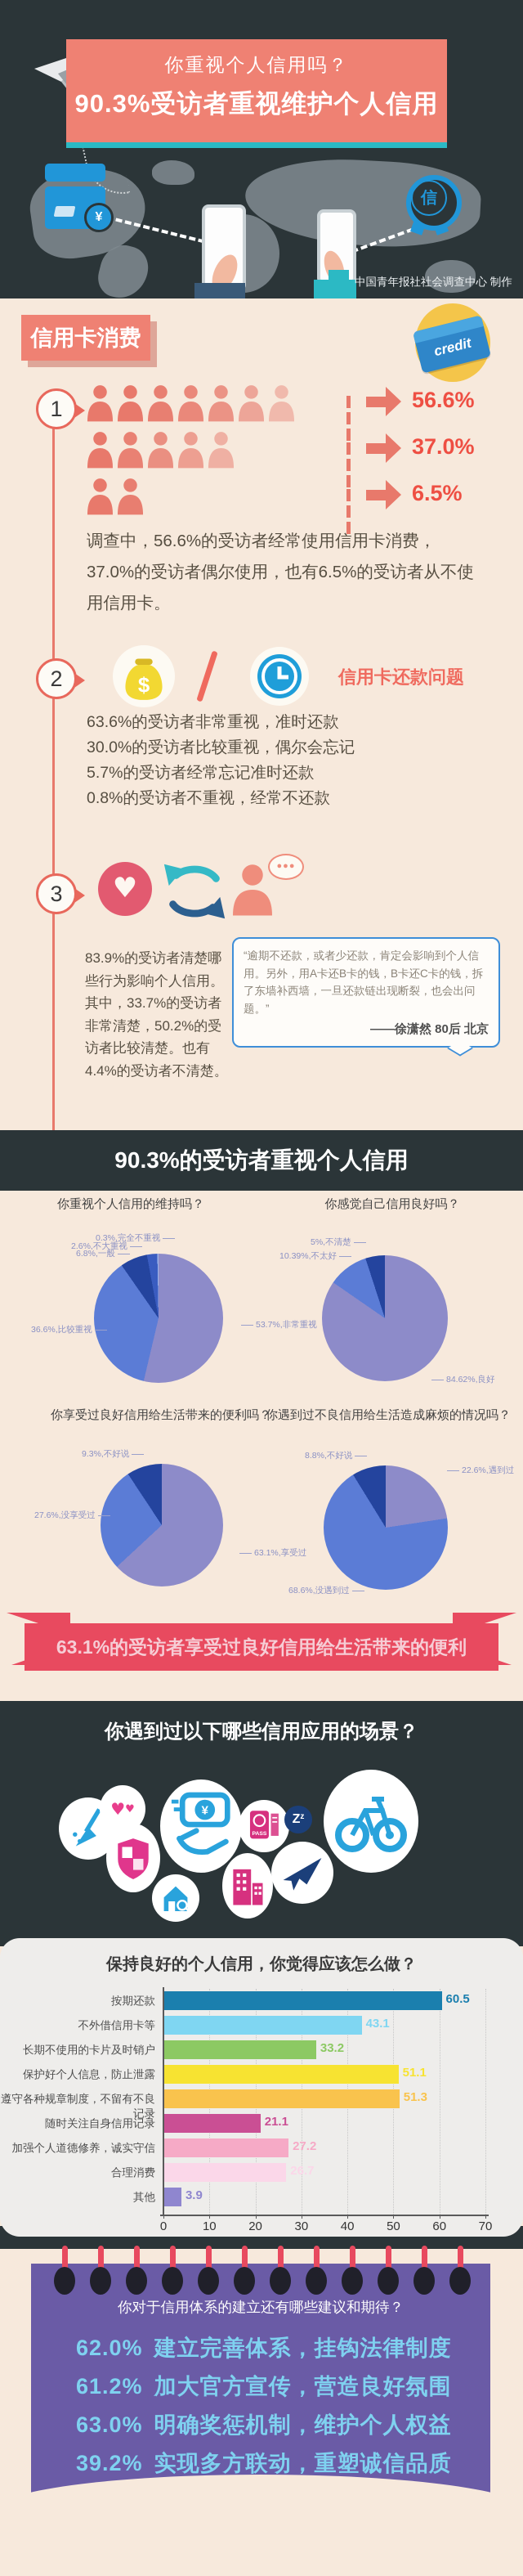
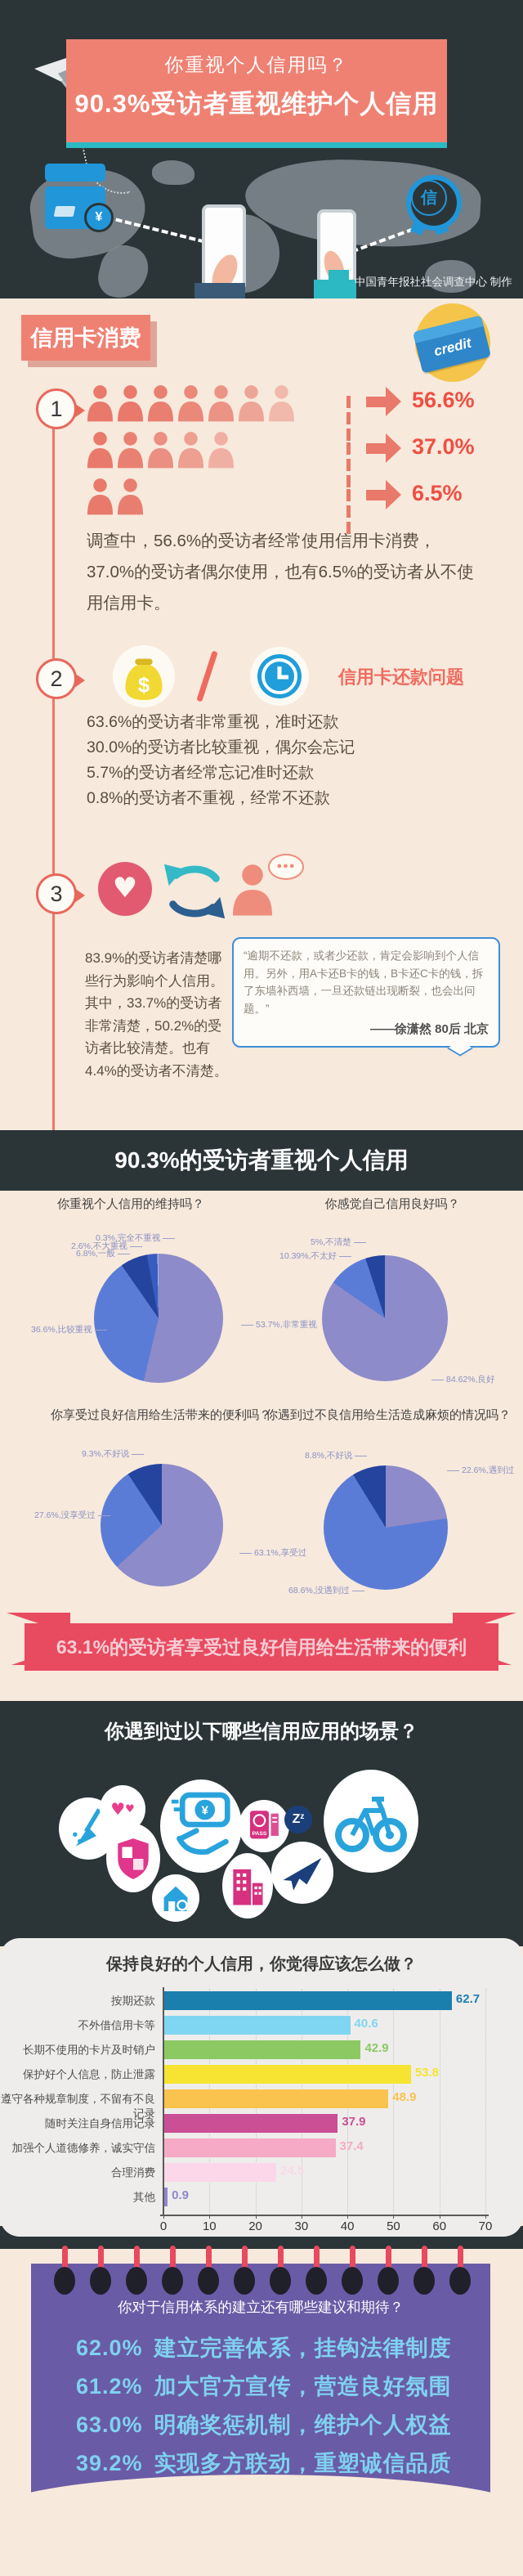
保持良好的个人信用，你觉得应该怎么做？/按期还款: 60.5 -> 62.7
保持良好的个人信用，你觉得应该怎么做？/不外借信用卡等: 43.1 -> 40.6
保持良好的个人信用，你觉得应该怎么做？/长期不使用的卡片及时销户: 33.2 -> 42.9
保持良好的个人信用，你觉得应该怎么做？/保护好个人信息，防止泄露: 51.1 -> 53.8
保持良好的个人信用，你觉得应该怎么做？/遵守各种规章制度，不留有不良记录: 51.3 -> 48.9
保持良好的个人信用，你觉得应该怎么做？/随时关注自身信用记录: 21.1 -> 37.9
保持良好的个人信用，你觉得应该怎么做？/加强个人道德修养，诚实守信: 27.2 -> 37.4
保持良好的个人信用，你觉得应该怎么做？/合理消费: 26.7 -> 24.5
保持良好的个人信用，你觉得应该怎么做？/其他: 3.9 -> 0.9
